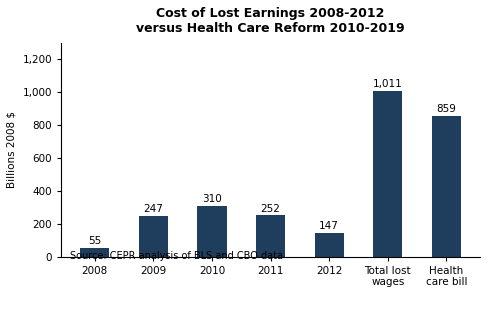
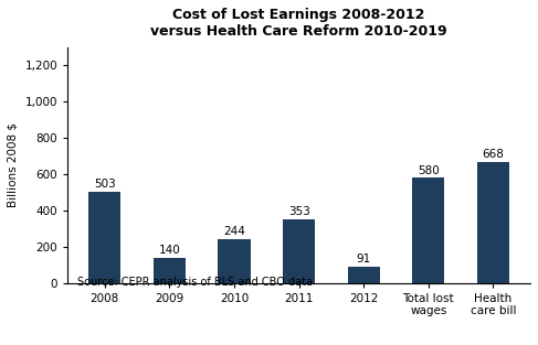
2008: 55 -> 503
2009: 247 -> 140
2010: 310 -> 244
2011: 252 -> 353
2012: 147 -> 91
Total lost wages: 1,011 -> 580
Health care bill: 859 -> 668
